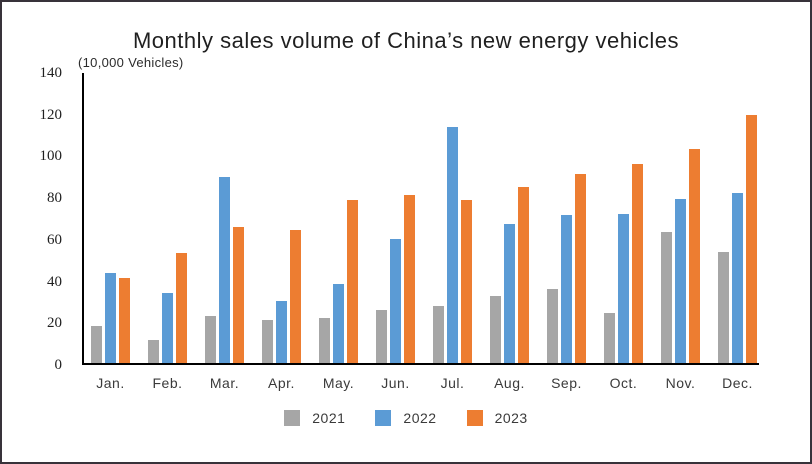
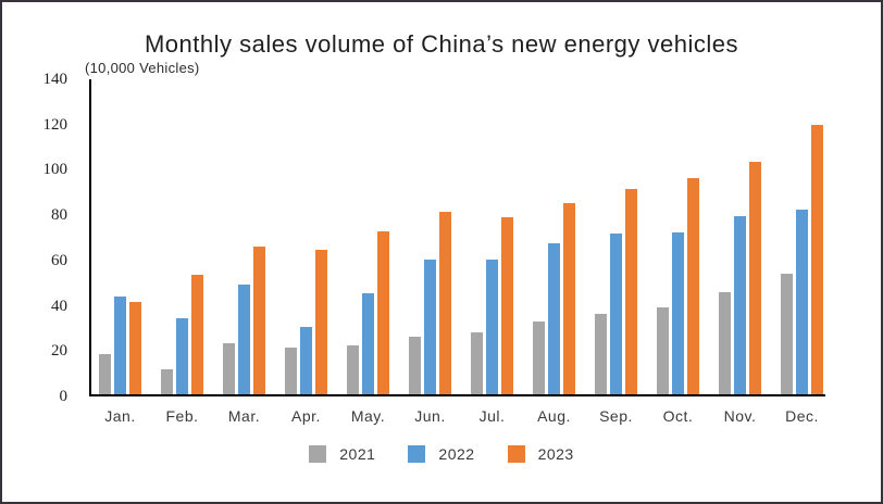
2022/Mar.: 89 -> 48
2022/May.: 38 -> 45
2023/May.: 78 -> 72
2022/Jul.: 113 -> 59
2021/Oct.: 24 -> 38
2021/Nov.: 63 -> 45
